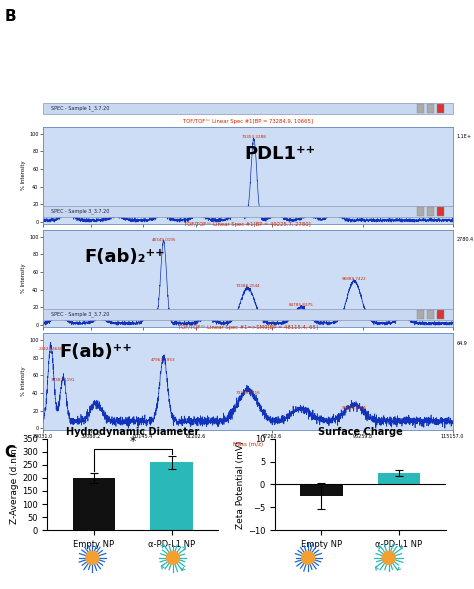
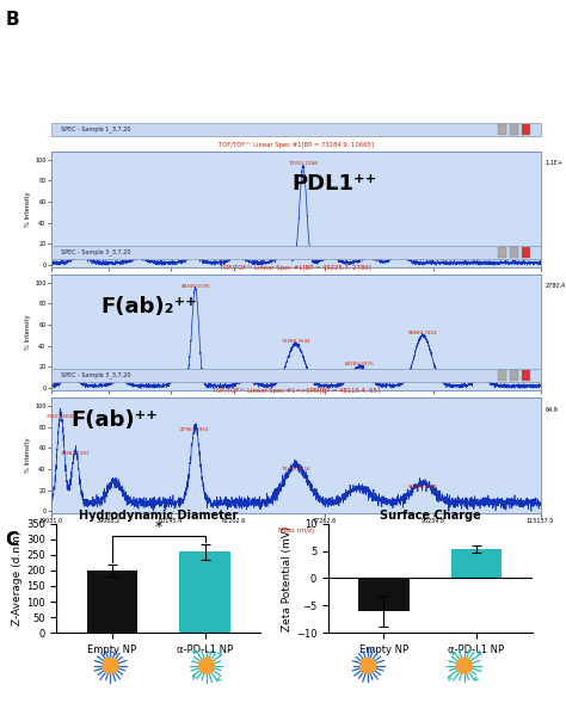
Surface Charge/Empty NP: -2.5 -> -6.0
Surface Charge/α-PD-L1 NP: 2.5 -> 5.3
